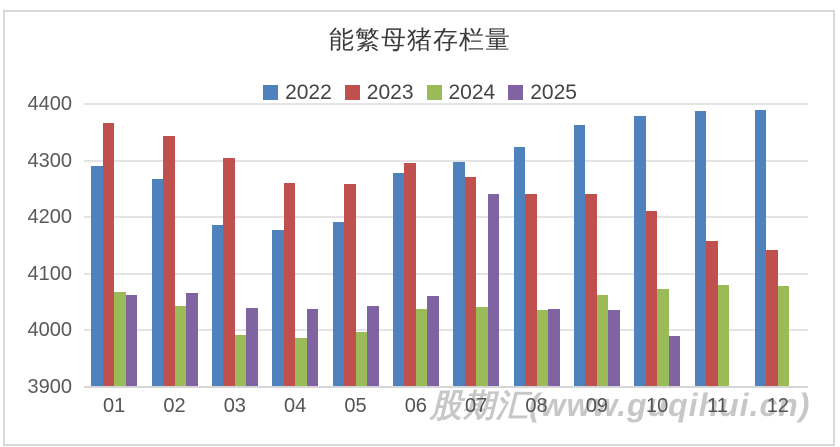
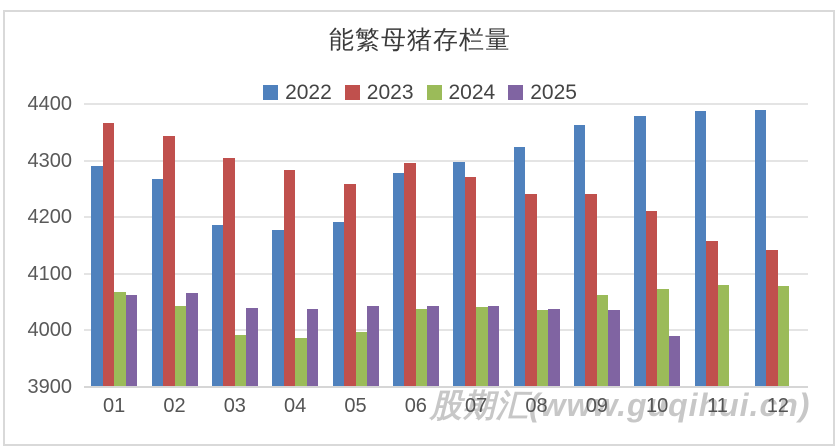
2023/04: 4260 -> 4280
2025/06: 4060 -> 4040
2025/07: 4240 -> 4040
